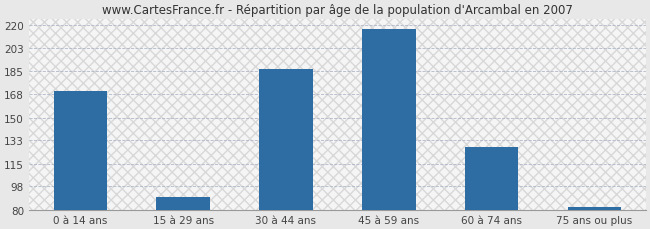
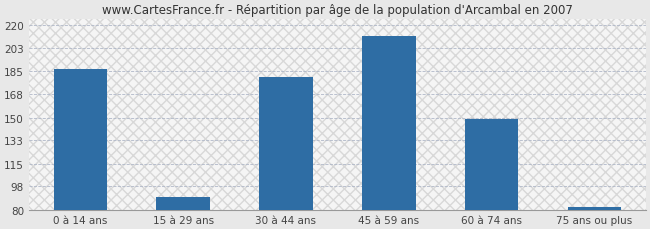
0 à 14 ans: 170 -> 187
30 à 44 ans: 187 -> 181
45 à 59 ans: 217 -> 212
60 à 74 ans: 128 -> 149
